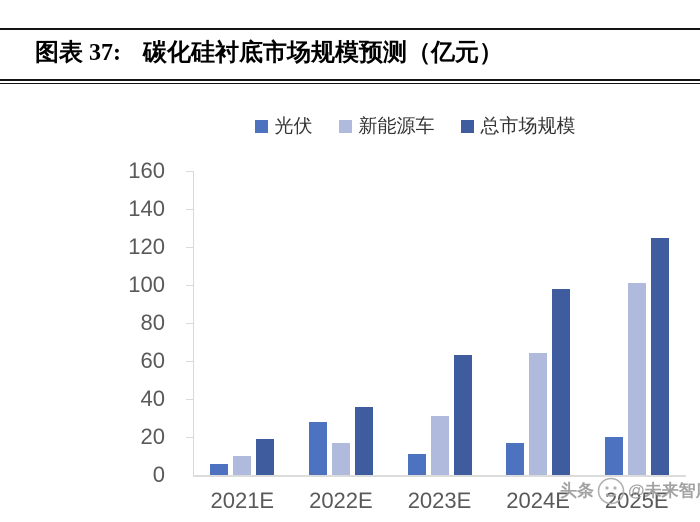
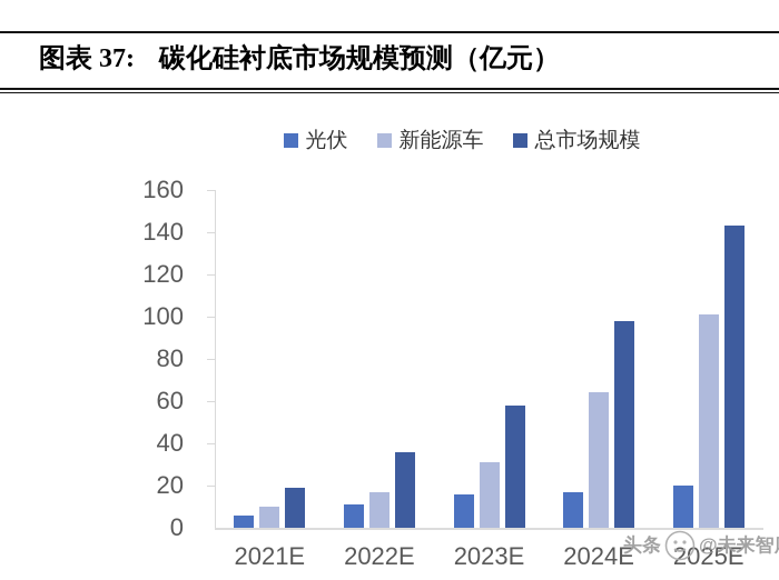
光伏/2022E: 28 -> 11
光伏/2023E: 11 -> 16
总市场规模/2023E: 63 -> 58
总市场规模/2025E: 125 -> 143
